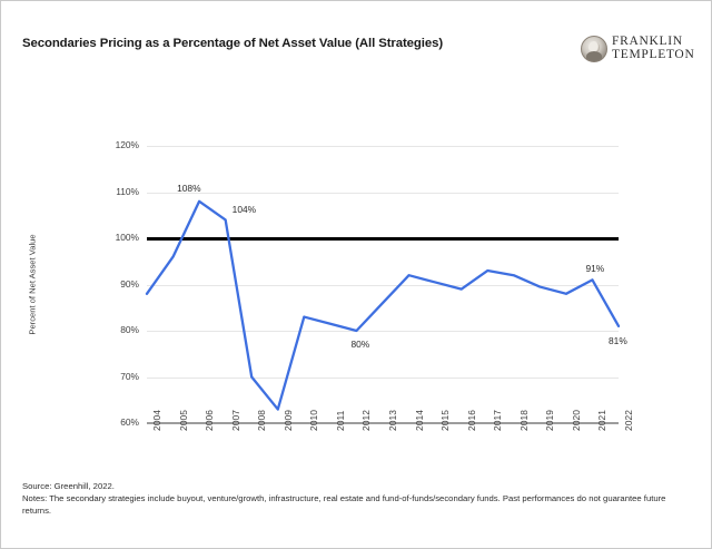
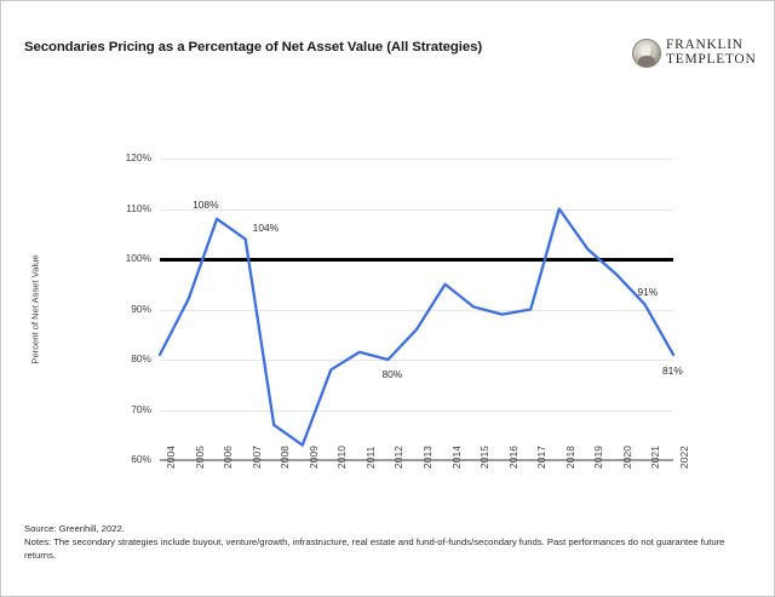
2004: 88% -> 81%
2005: 96% -> 92%
2008: 70% -> 67%
2010: 83% -> 78%
2014: 92% -> 95%
2017: 93% -> 90%
2018: 92% -> 110%
2019: 90% -> 102%
2020: 88% -> 97%
